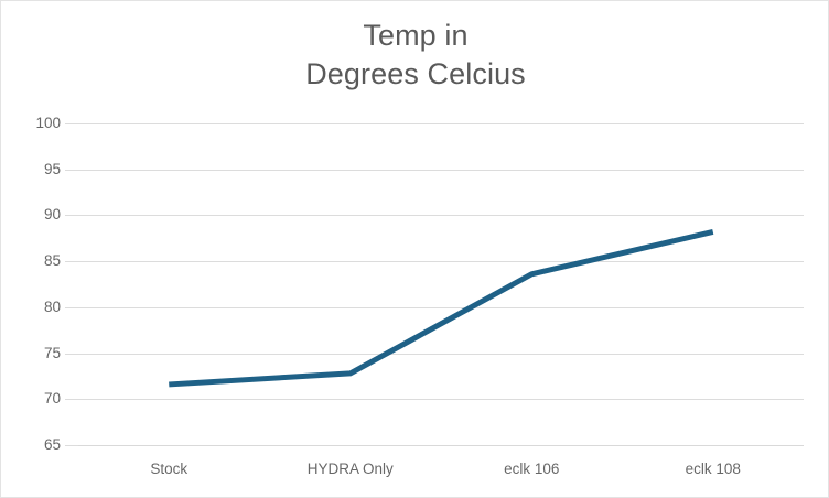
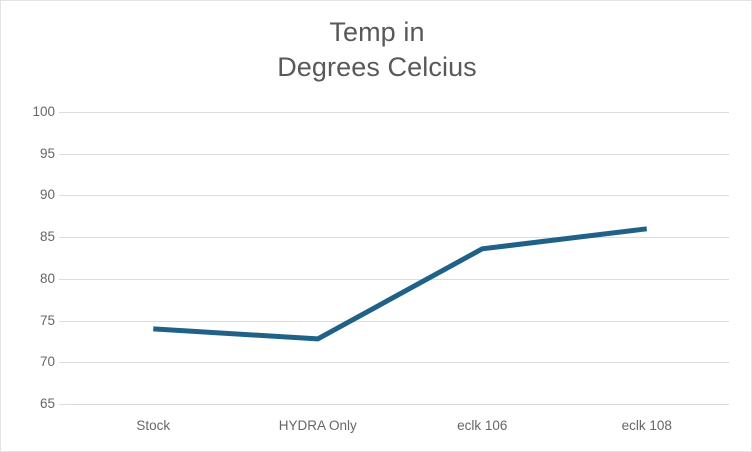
Stock: 72 -> 74
eclk 108: 88 -> 86
